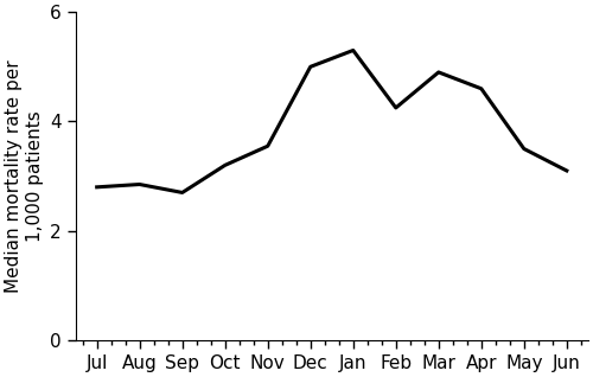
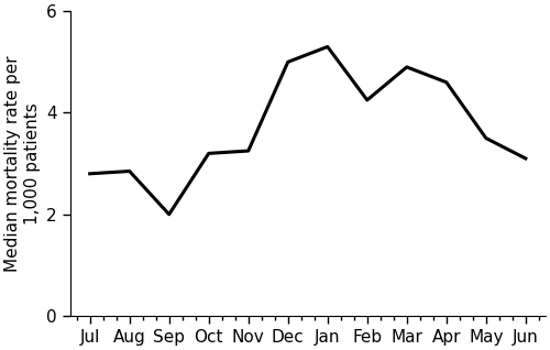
Sep: 2.70 -> 2.00
Nov: 3.55 -> 3.25
